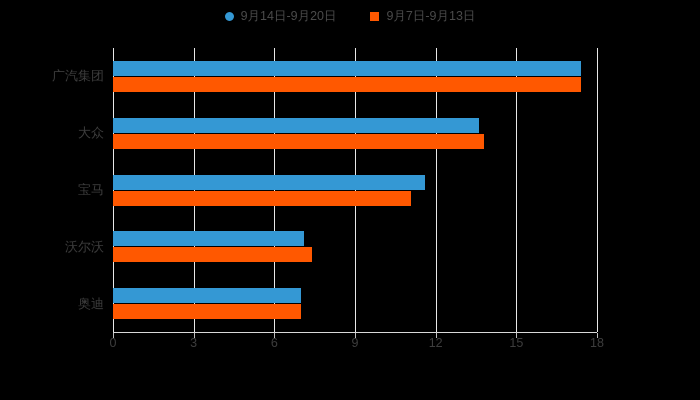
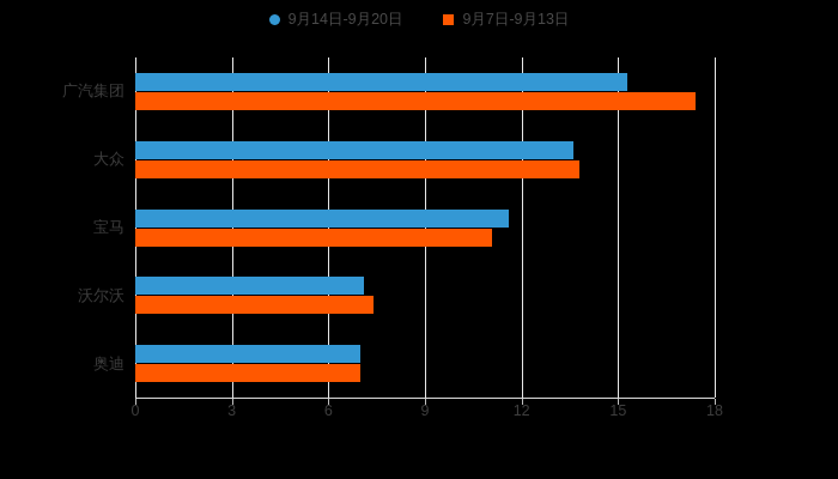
9月14日-9月20日/广汽集团: 17.4 -> 15.3
